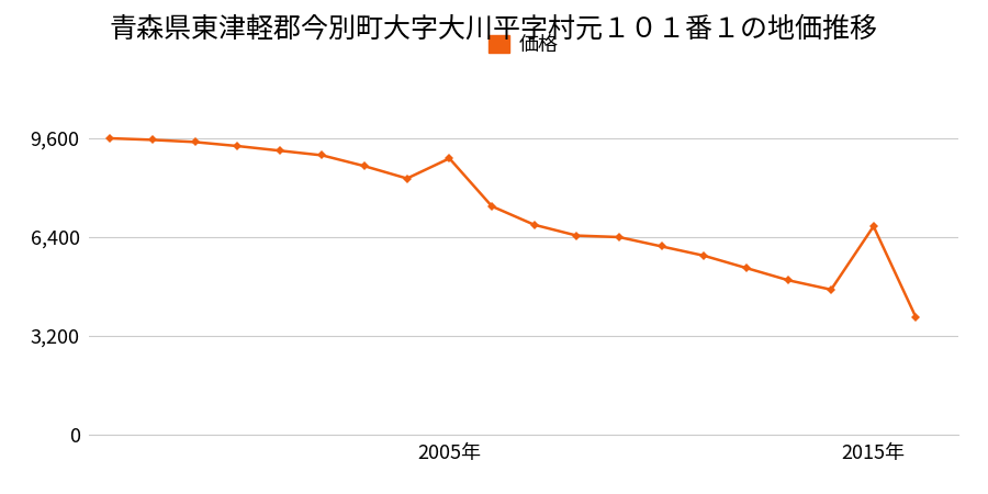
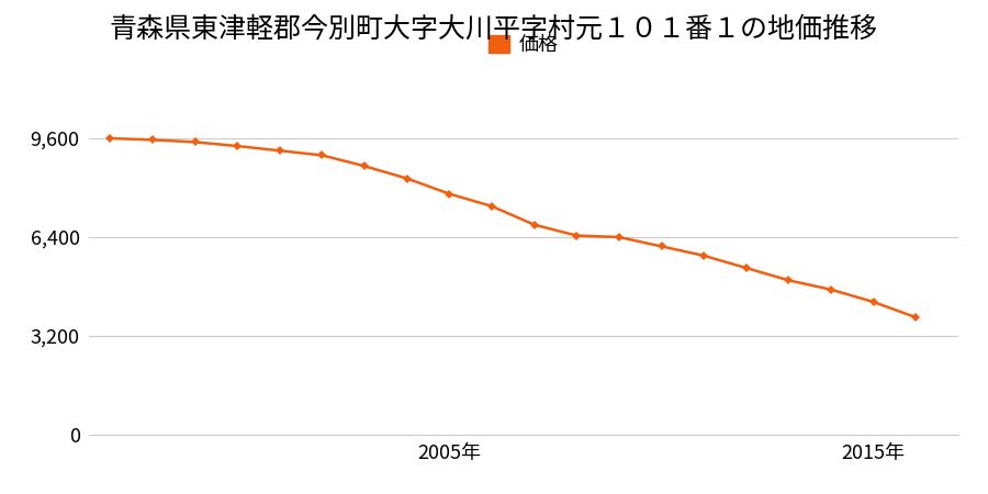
2005年: 8,950 -> 7,800
2015年: 6,750 -> 4,300
